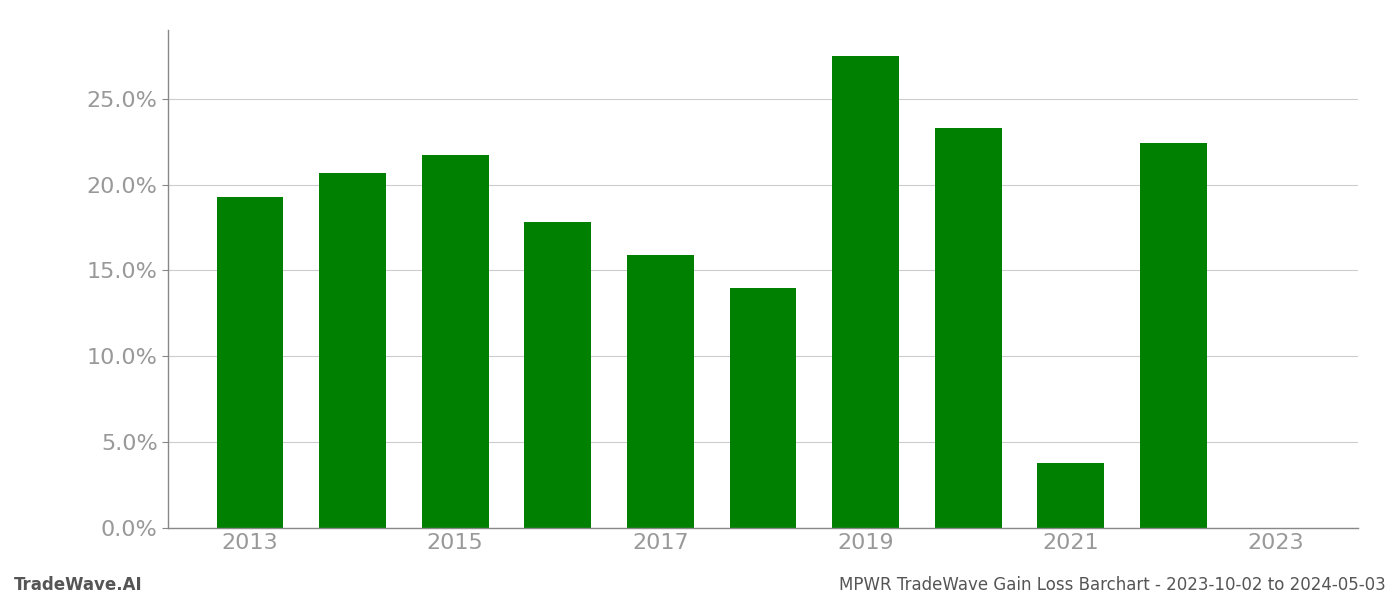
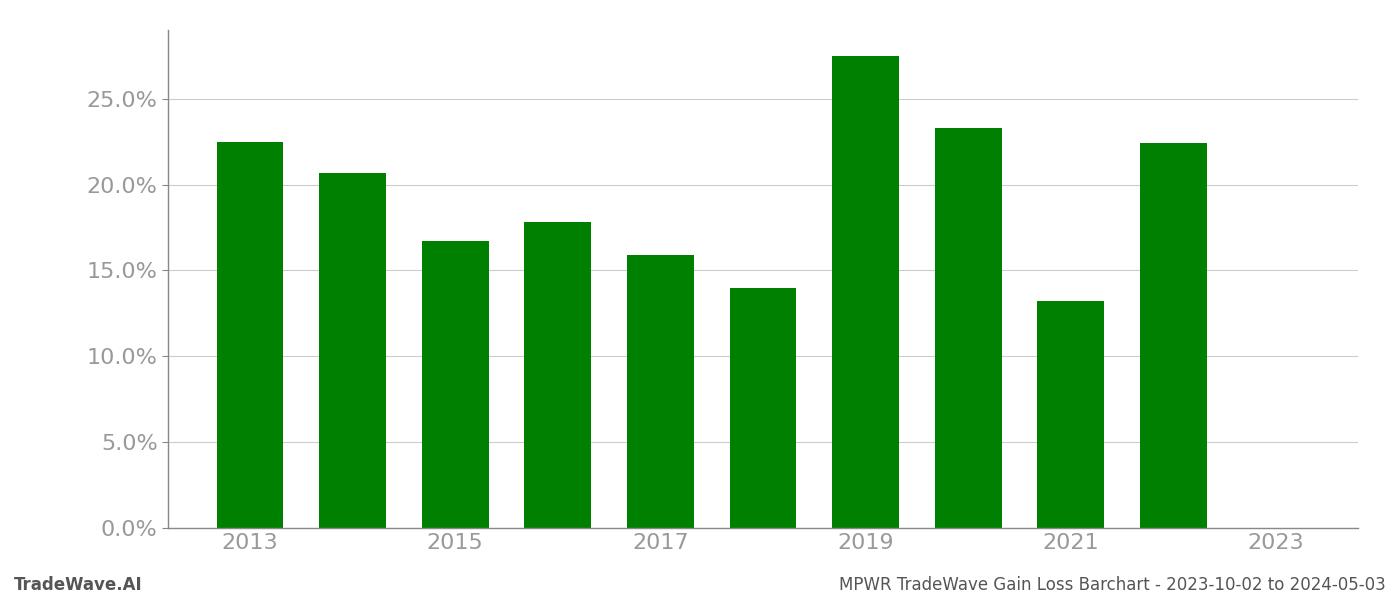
2013: 19.3% -> 22.5%
2015: 21.7% -> 16.7%
2021: 3.8% -> 13.2%
